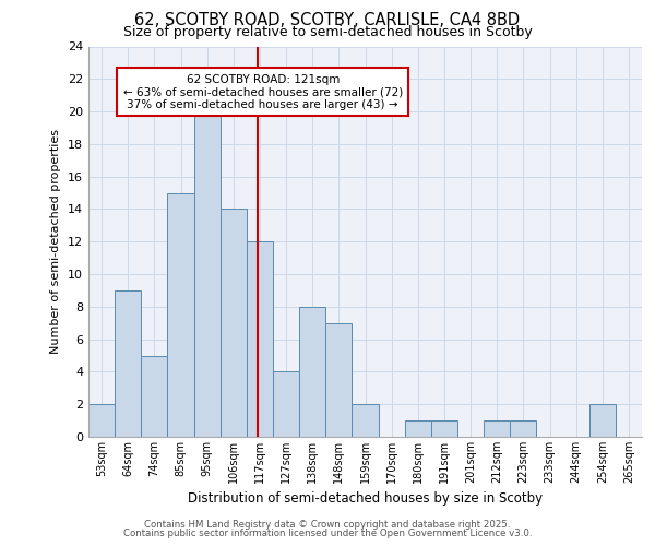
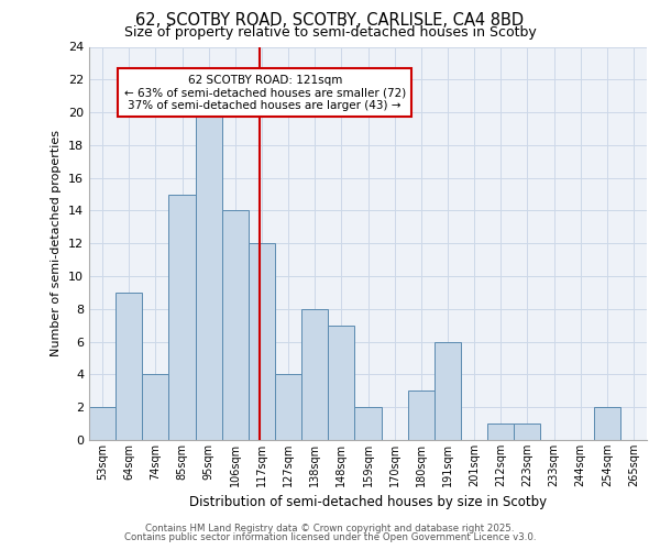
74sqm: 5 -> 4
180sqm: 1 -> 3
191sqm: 1 -> 6
